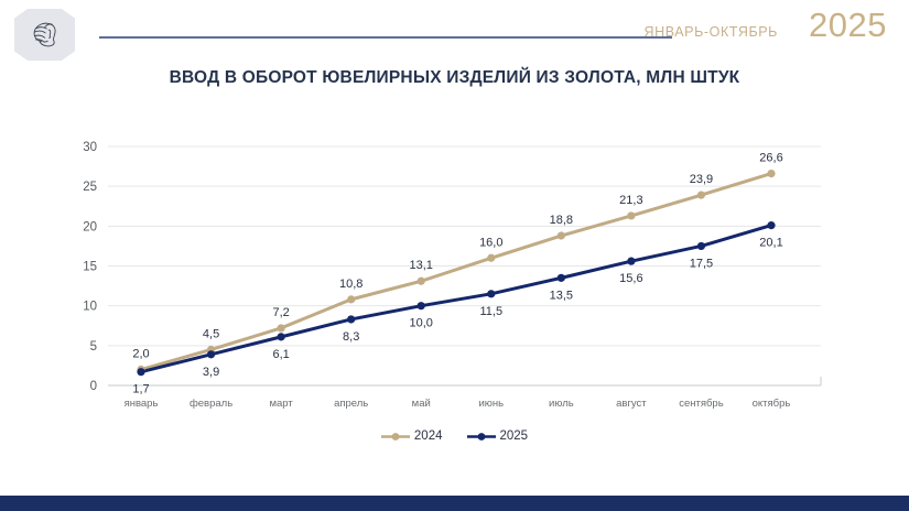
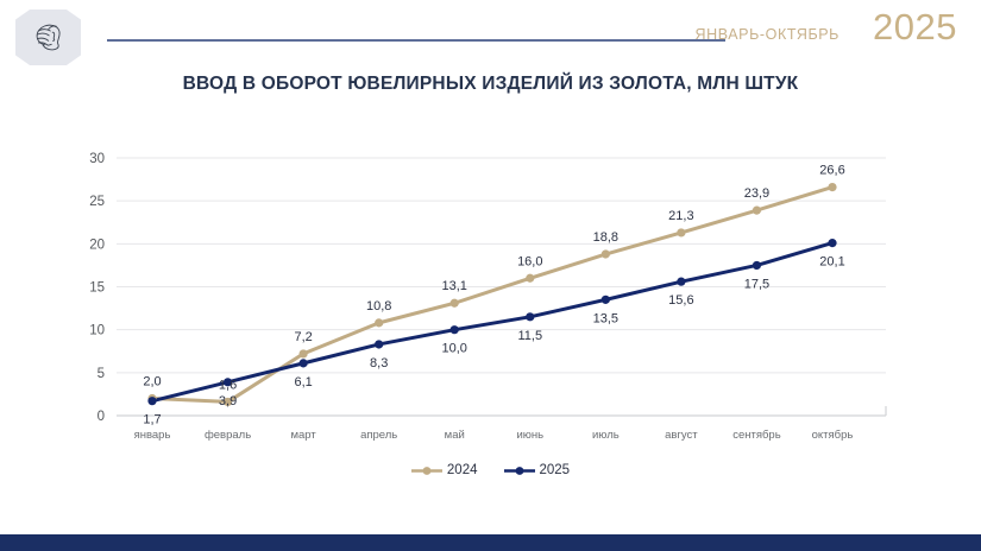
2024/февраль: 4,5 -> 1,6
